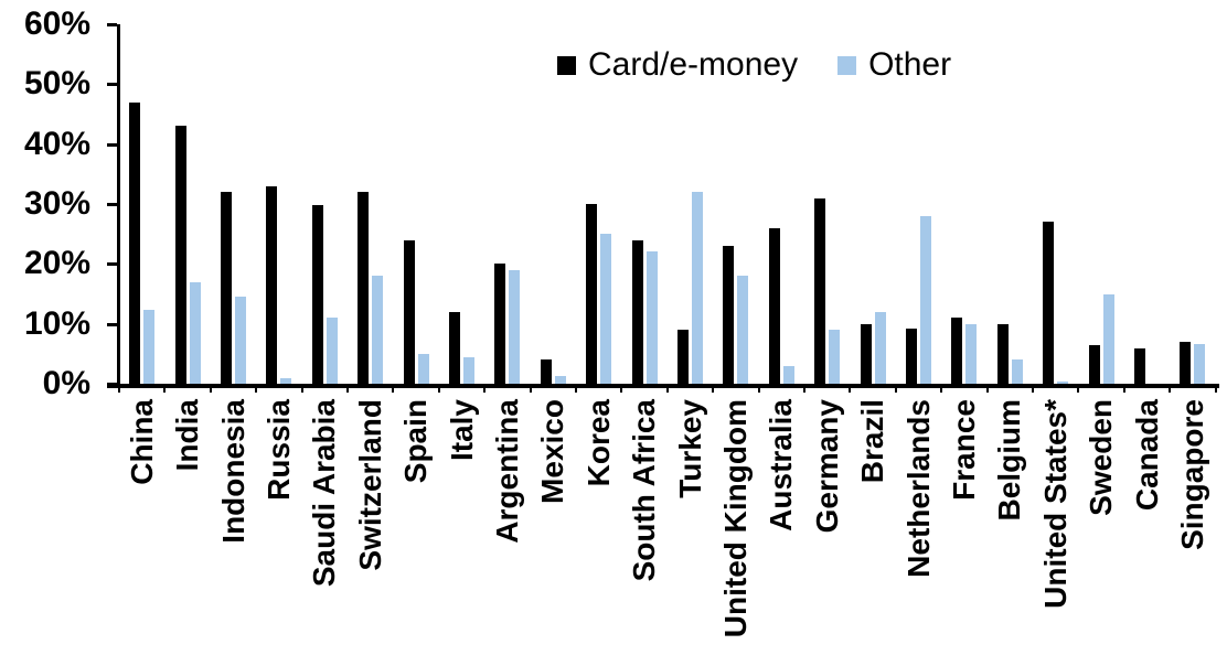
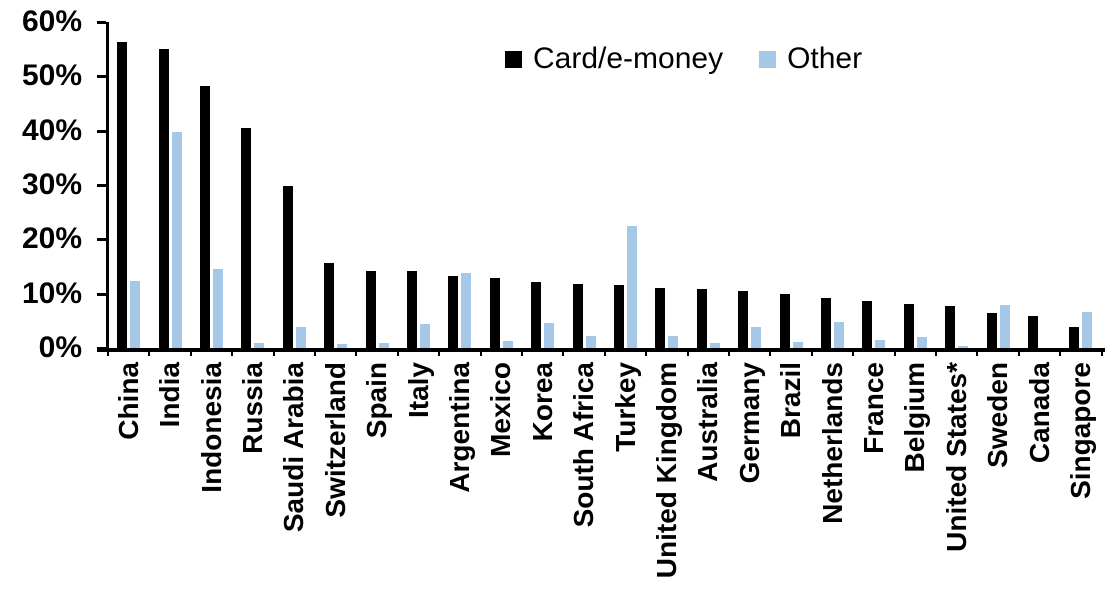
Card/e-money/China: 47% -> 56%
Card/e-money/India: 43% -> 55%
Other/India: 17% -> 40%
Card/e-money/Indonesia: 32% -> 48%
Card/e-money/Russia: 33% -> 40%
Other/Saudi Arabia: 11% -> 4%
Card/e-money/Switzerland: 32% -> 16%
Other/Switzerland: 18% -> 1%
Card/e-money/Spain: 24% -> 14%
Other/Spain: 5% -> 1%
Card/e-money/Italy: 12% -> 14%
Card/e-money/Argentina: 20% -> 13%
Other/Argentina: 19% -> 14%
Card/e-money/Mexico: 4% -> 13%
Card/e-money/Korea: 30% -> 12%
Other/Korea: 25% -> 5%
Card/e-money/South Africa: 24% -> 12%
Other/South Africa: 22% -> 2%
Card/e-money/Turkey: 9% -> 12%
Other/Turkey: 32% -> 22%
Card/e-money/United Kingdom: 23% -> 11%
Other/United Kingdom: 18% -> 2%
Card/e-money/Australia: 26% -> 11%
Other/Australia: 3% -> 1%
Card/e-money/Germany: 31% -> 10%
Other/Germany: 9% -> 4%
Other/Brazil: 12% -> 1%
Other/Netherlands: 28% -> 5%
Card/e-money/France: 11% -> 9%
Other/France: 10% -> 2%
Card/e-money/Belgium: 10% -> 8%
Other/Belgium: 4% -> 2%
Card/e-money/United States*: 27% -> 8%
Other/Sweden: 15% -> 8%
Card/e-money/Singapore: 7% -> 4%
